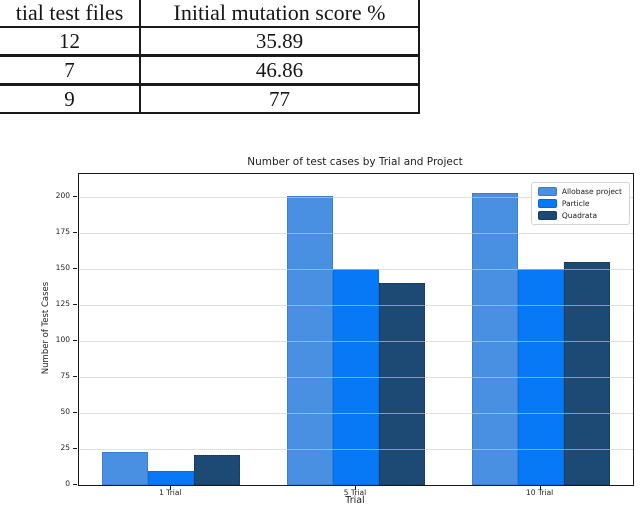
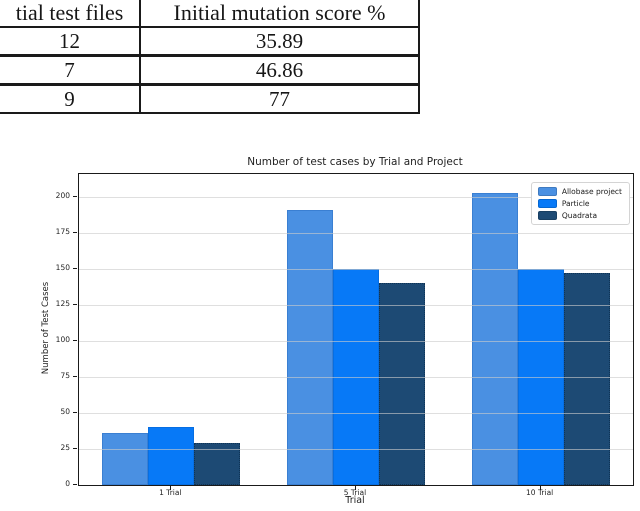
Allobase project/1 Trial: 23 -> 36
Particle/1 Trial: 10 -> 40
Quadrata/1 Trial: 21 -> 29
Allobase project/5 Trial: 201 -> 191
Quadrata/10 Trial: 155 -> 147
